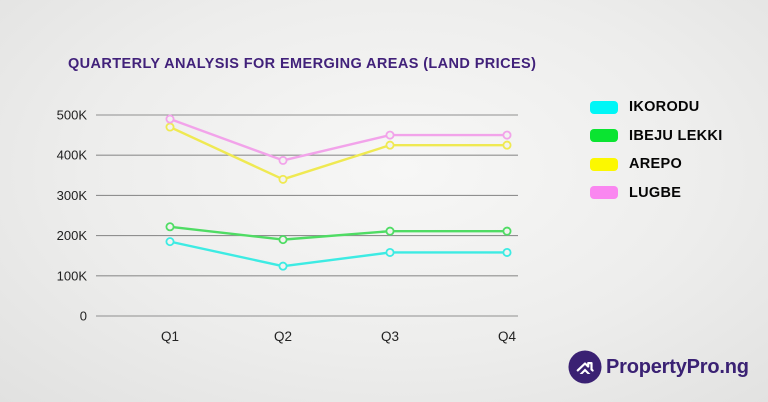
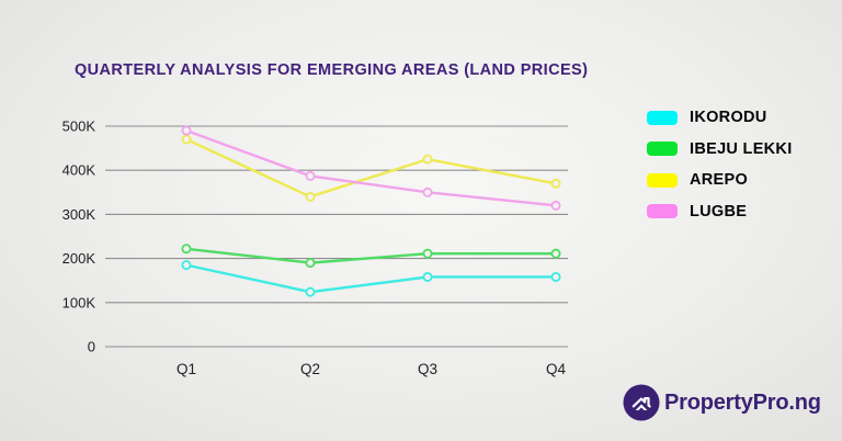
LUGBE/Q3: 450K -> 350K
AREPO/Q4: 420K -> 370K
LUGBE/Q4: 450K -> 320K
